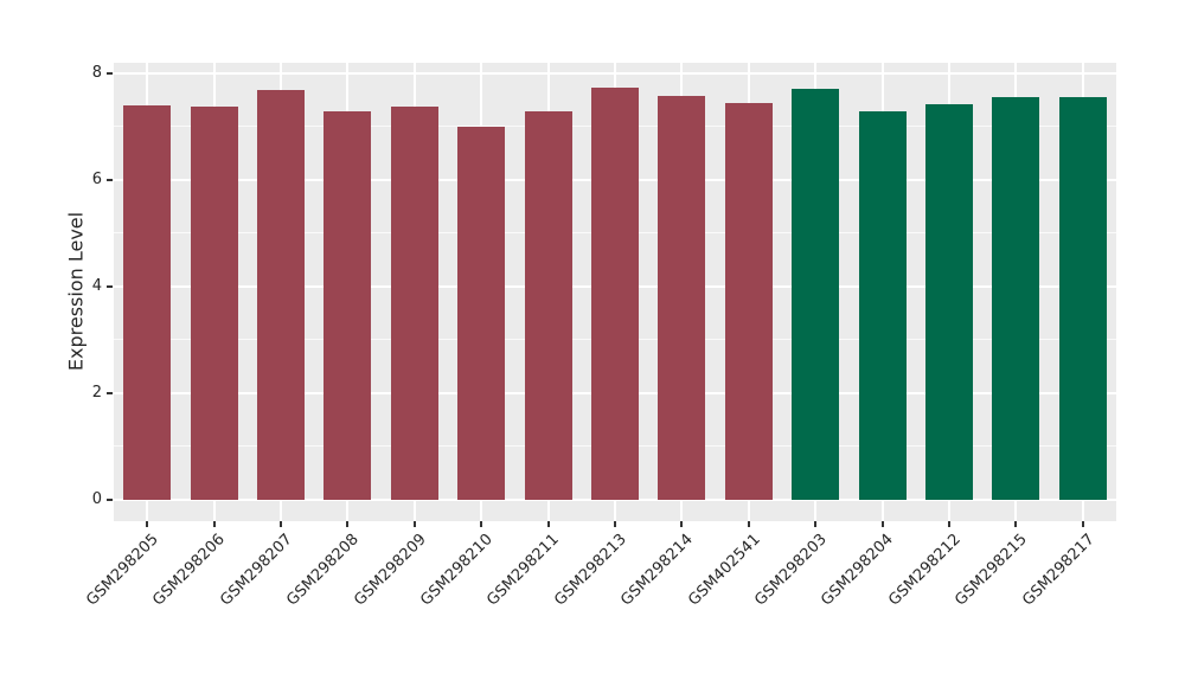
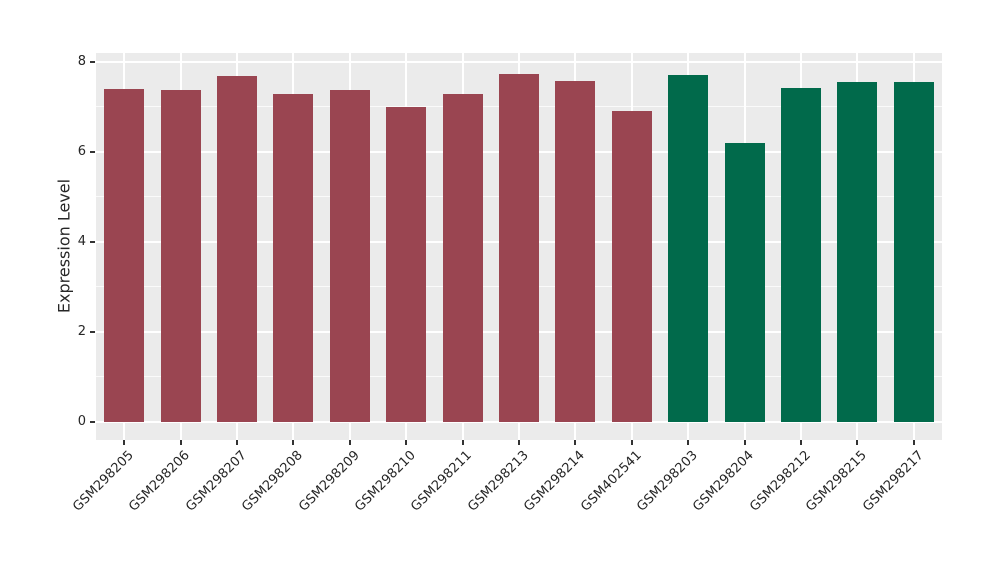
GSM402541: 7.4 -> 6.9
GSM298204: 7.3 -> 6.2
